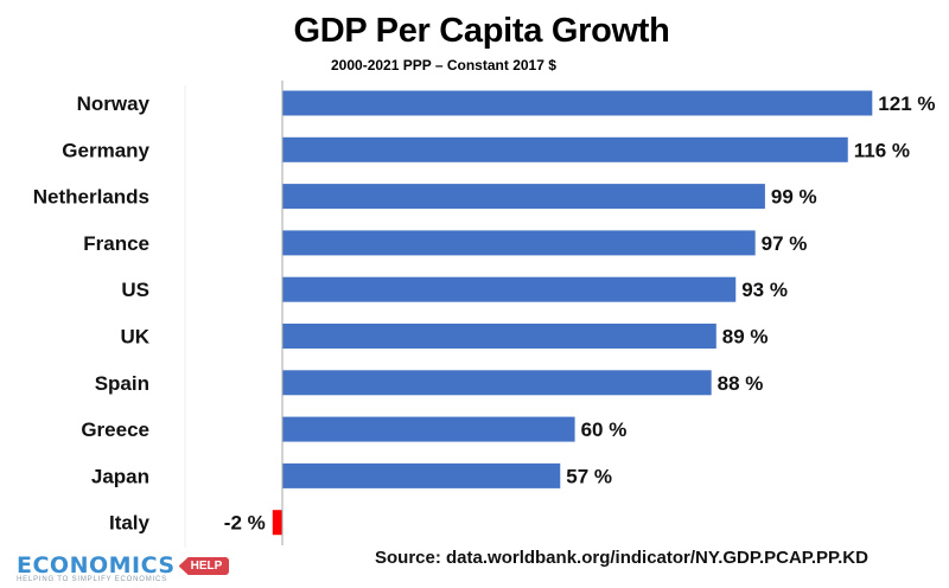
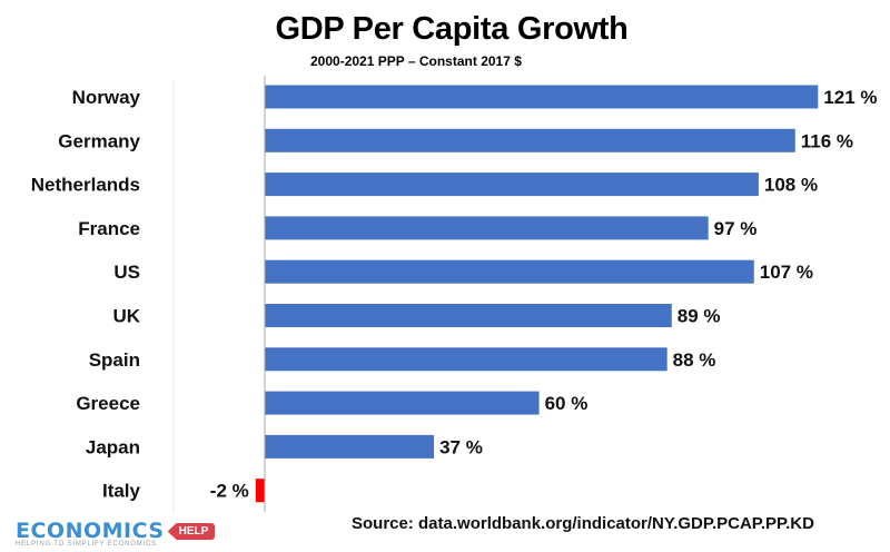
Netherlands: 99 -> 108
US: 93 -> 107
Japan: 57 -> 37
